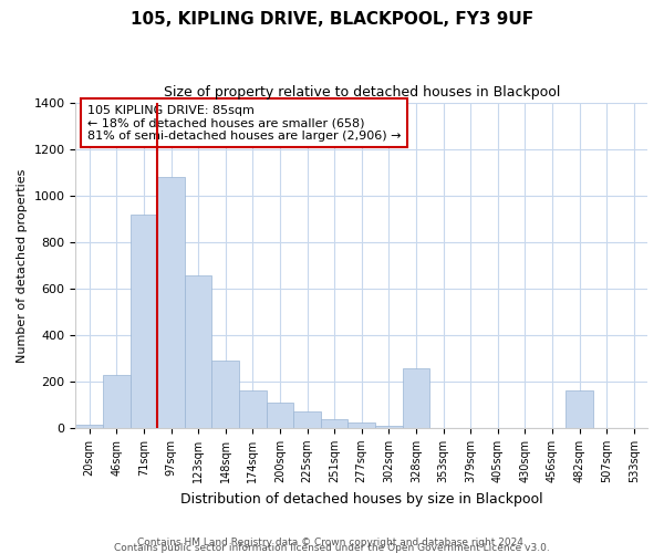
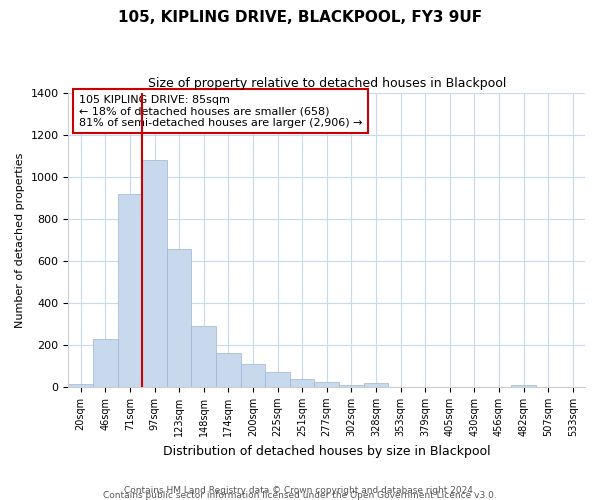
328sqm: 255 -> 20
482sqm: 160 -> 10
